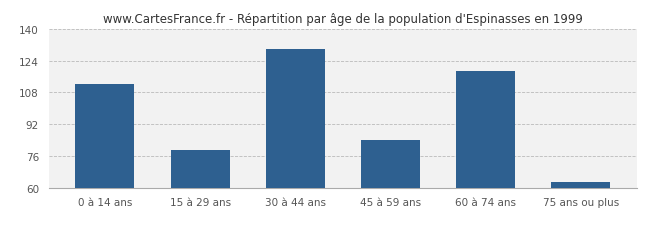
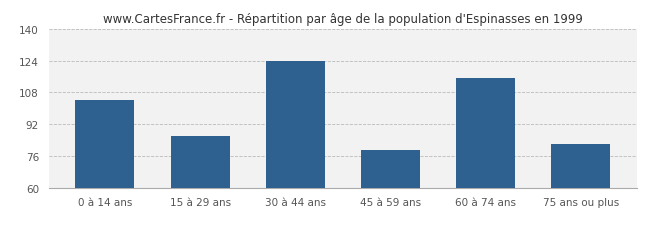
0 à 14 ans: 112 -> 104
15 à 29 ans: 79 -> 86
30 à 44 ans: 130 -> 124
45 à 59 ans: 84 -> 79
60 à 74 ans: 119 -> 115
75 ans ou plus: 63 -> 82
